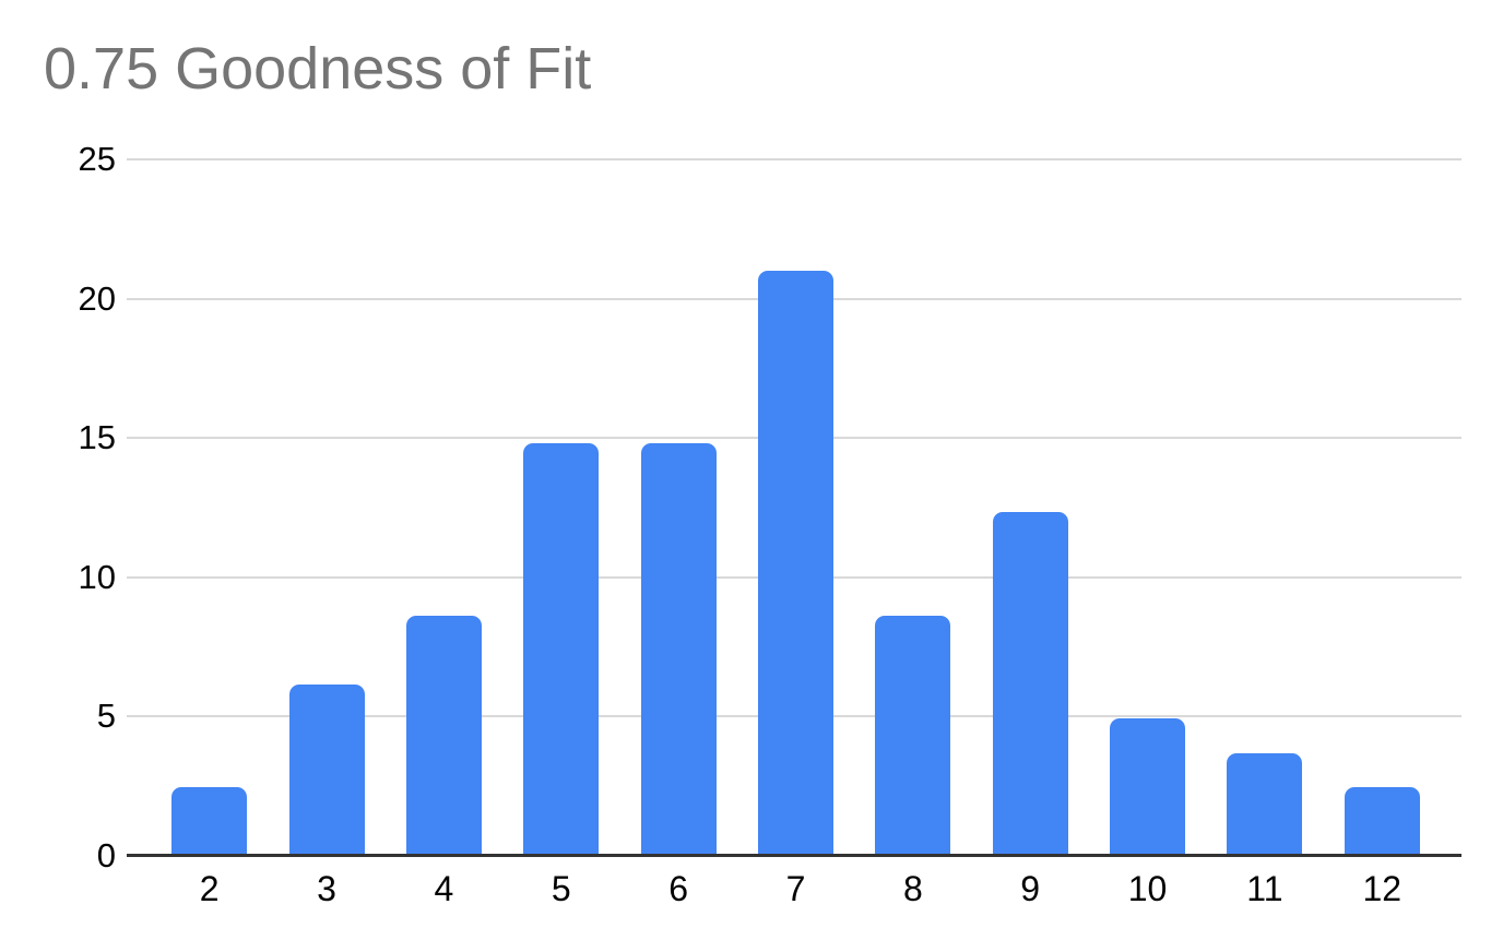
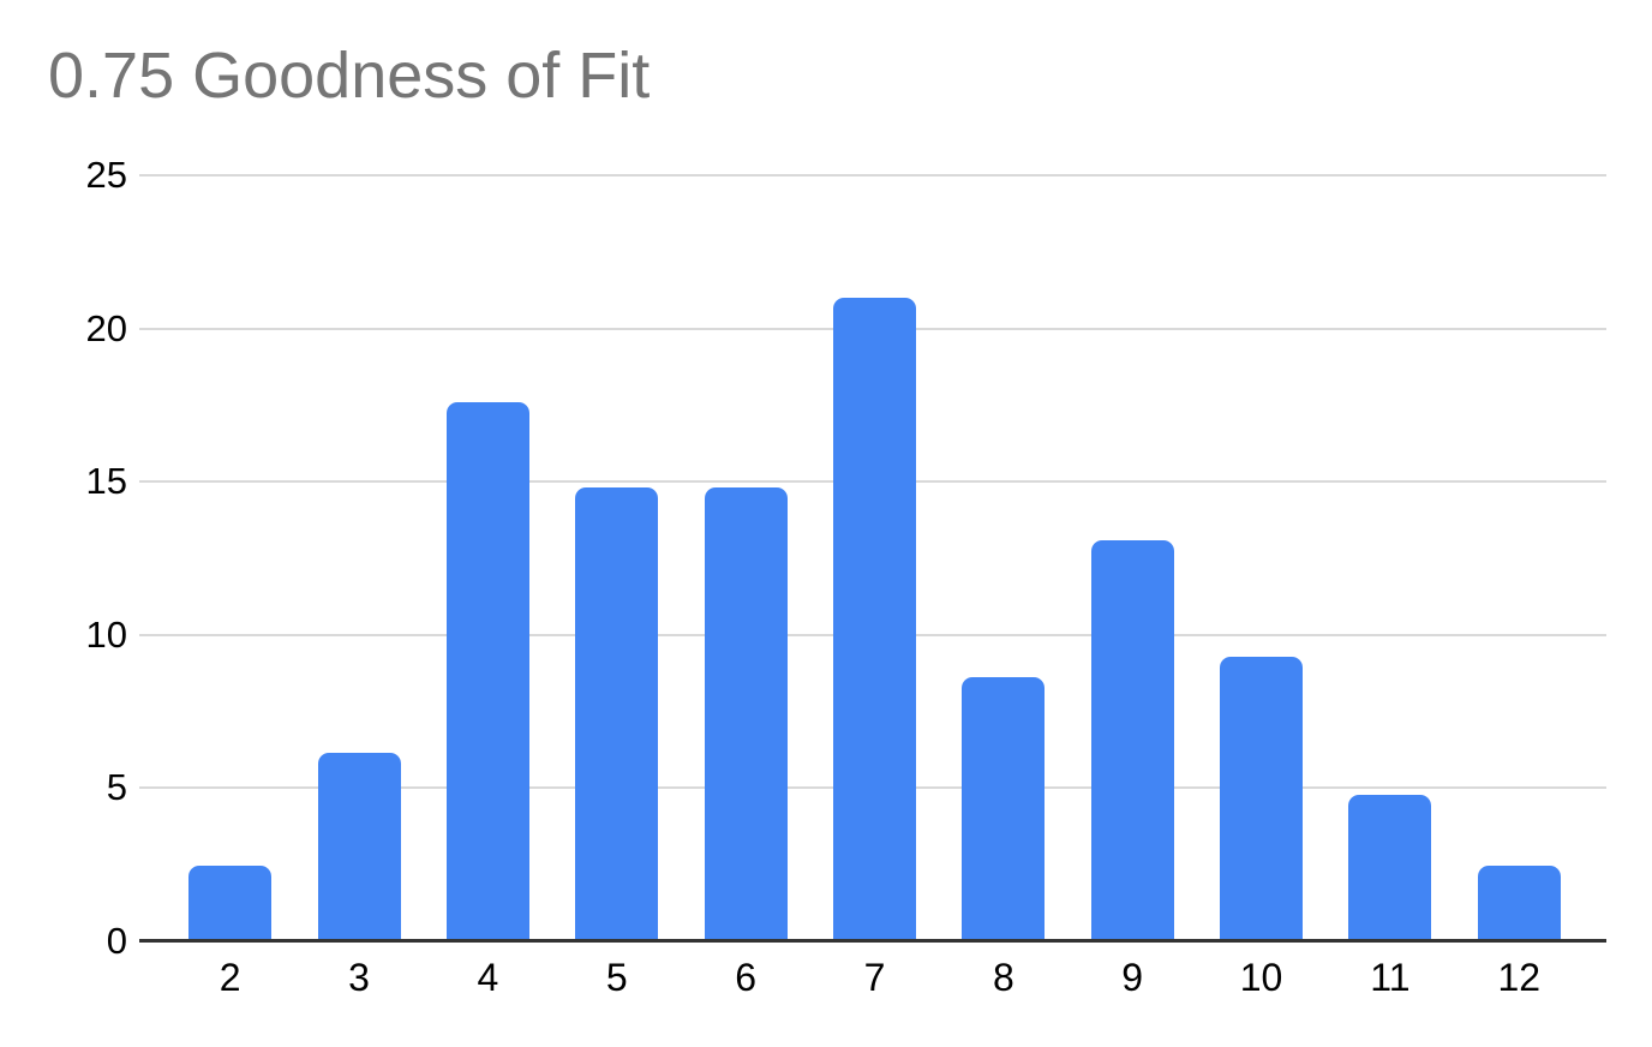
4: 8.6 -> 17.6
9: 12.3 -> 13.1
10: 4.9 -> 9.3
11: 3.7 -> 4.8
